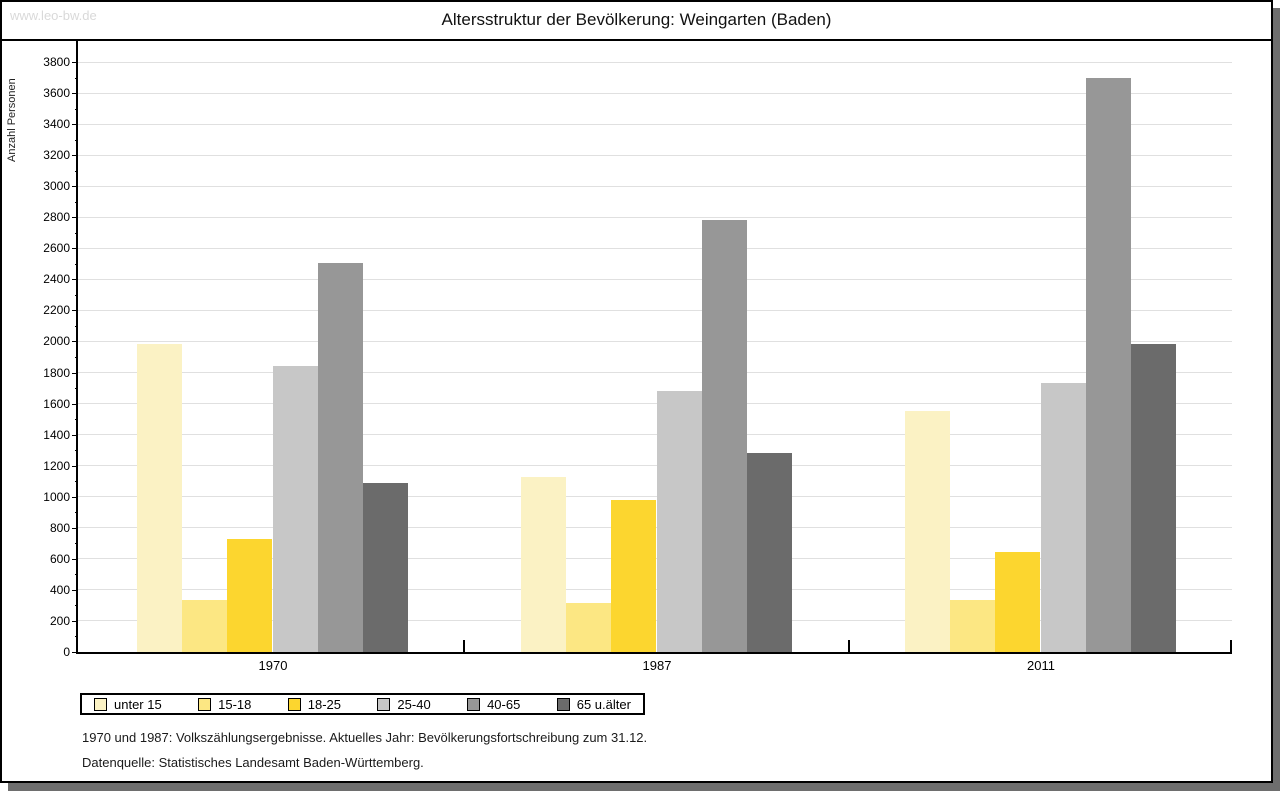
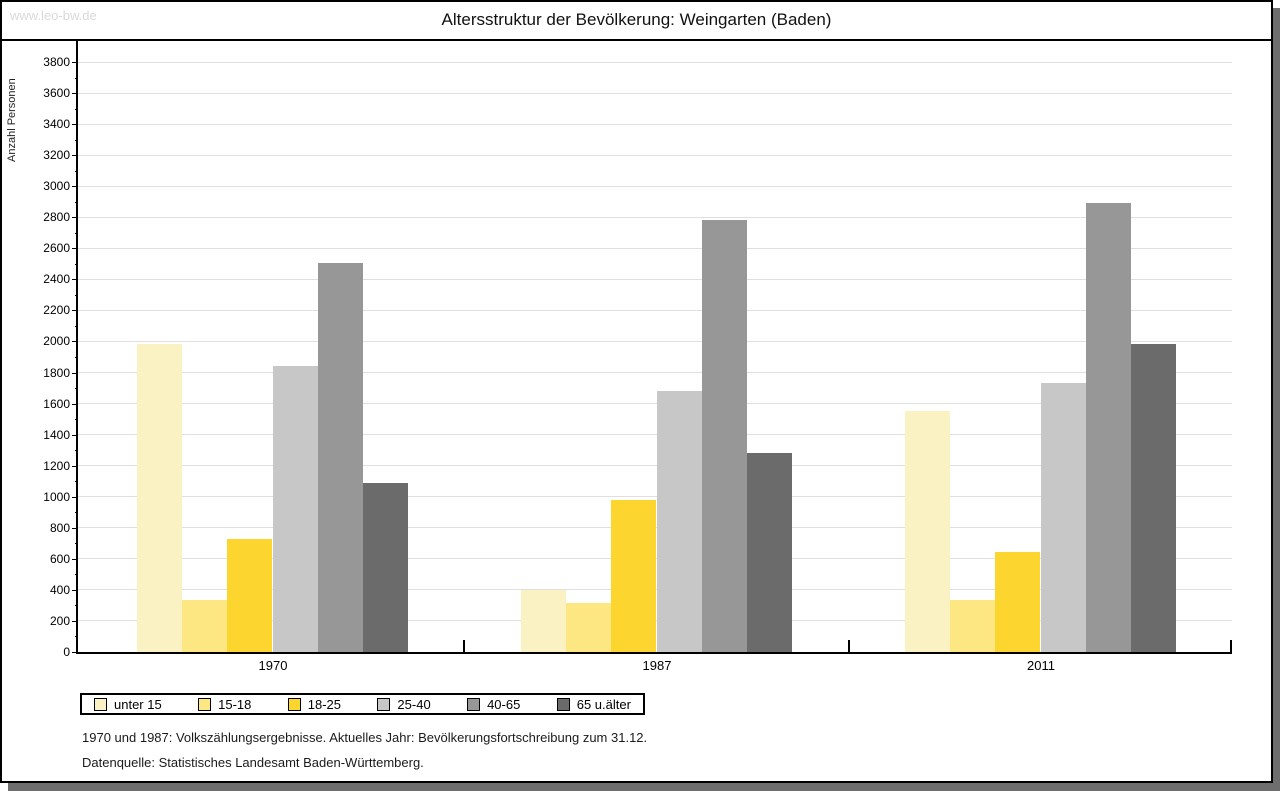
unter 15/1987: 1120 -> 400
40-65/2011: 3700 -> 2890
